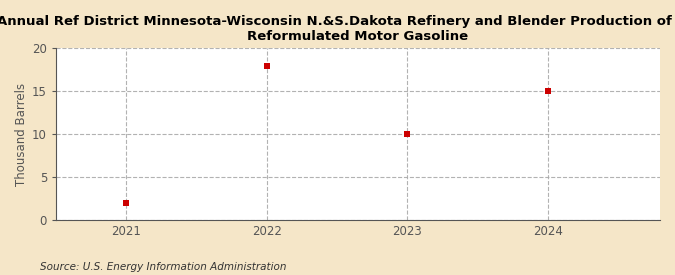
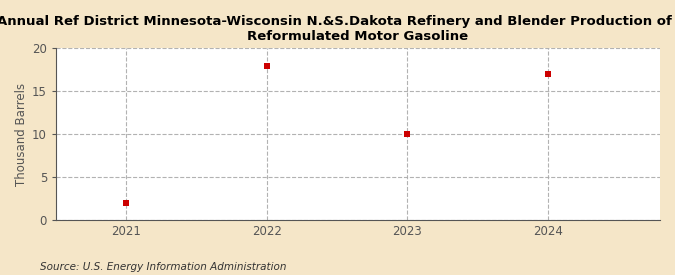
2024: 15 -> 17
